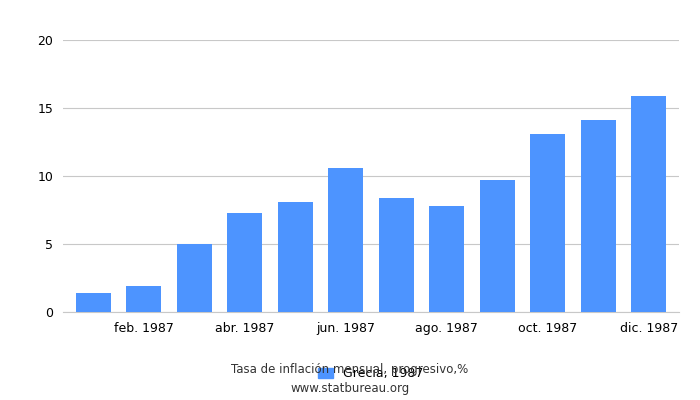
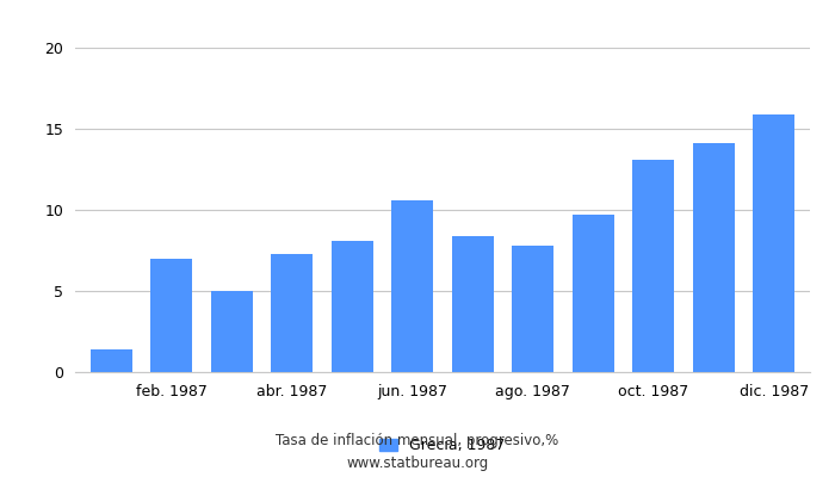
feb. 1987: 1.9 -> 7.0
